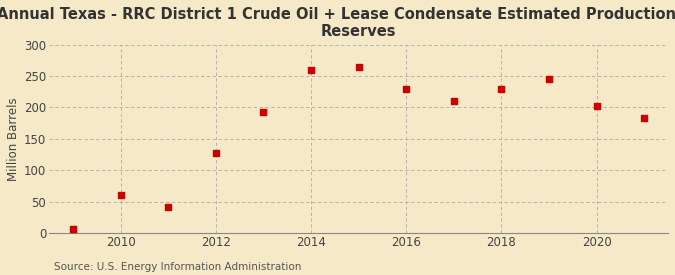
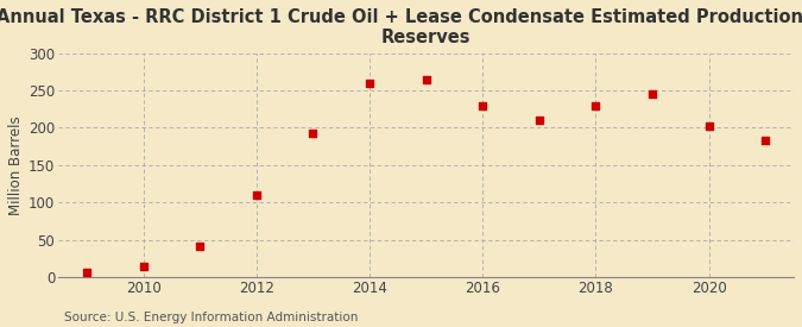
2010: 60 -> 15
2012: 128 -> 110
